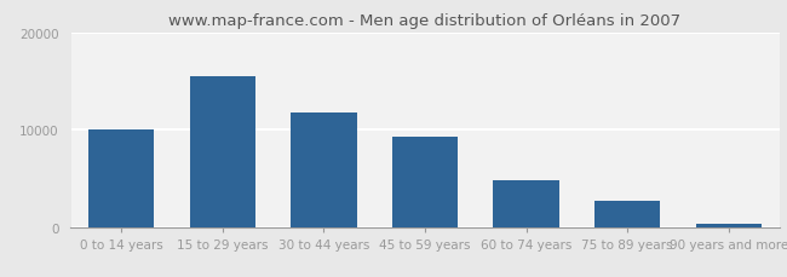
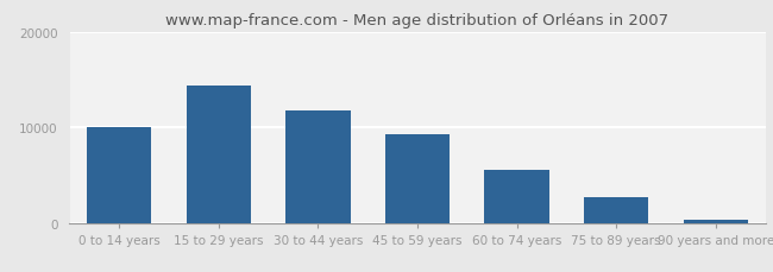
15 to 29 years: 15500 -> 14400
60 to 74 years: 4800 -> 5600
